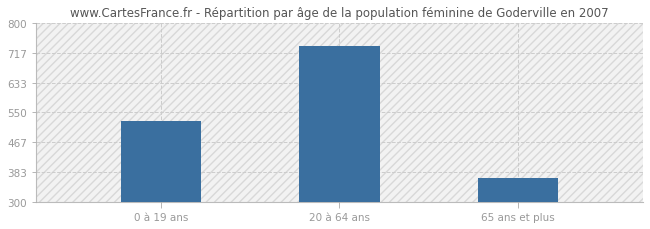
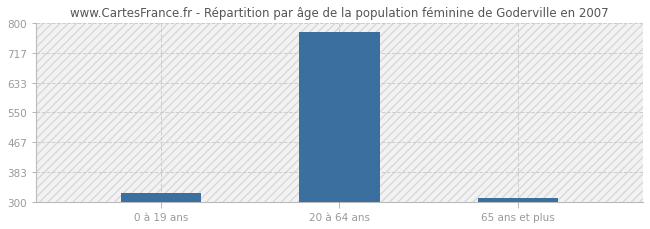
0 à 19 ans: 525 -> 325
20 à 64 ans: 735 -> 775
65 ans et plus: 365 -> 311
